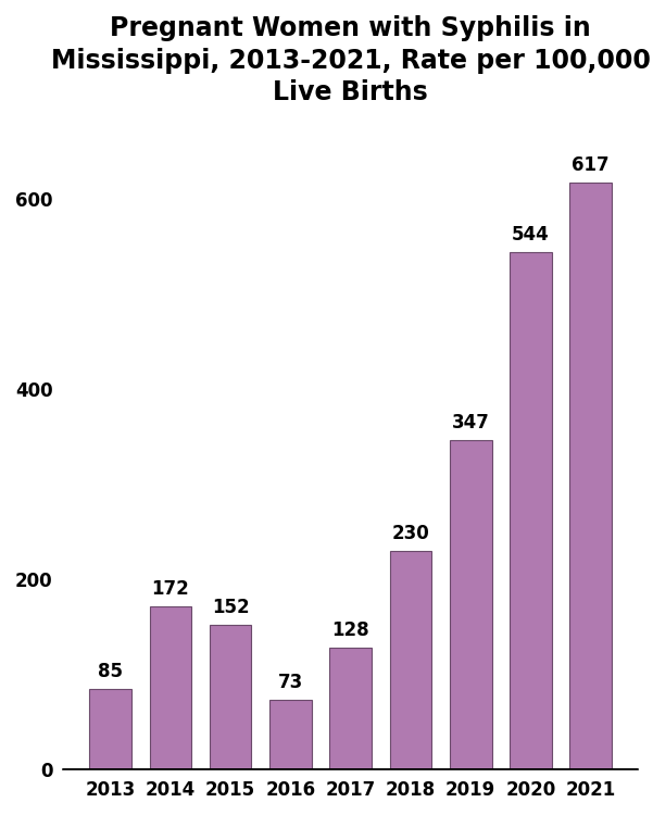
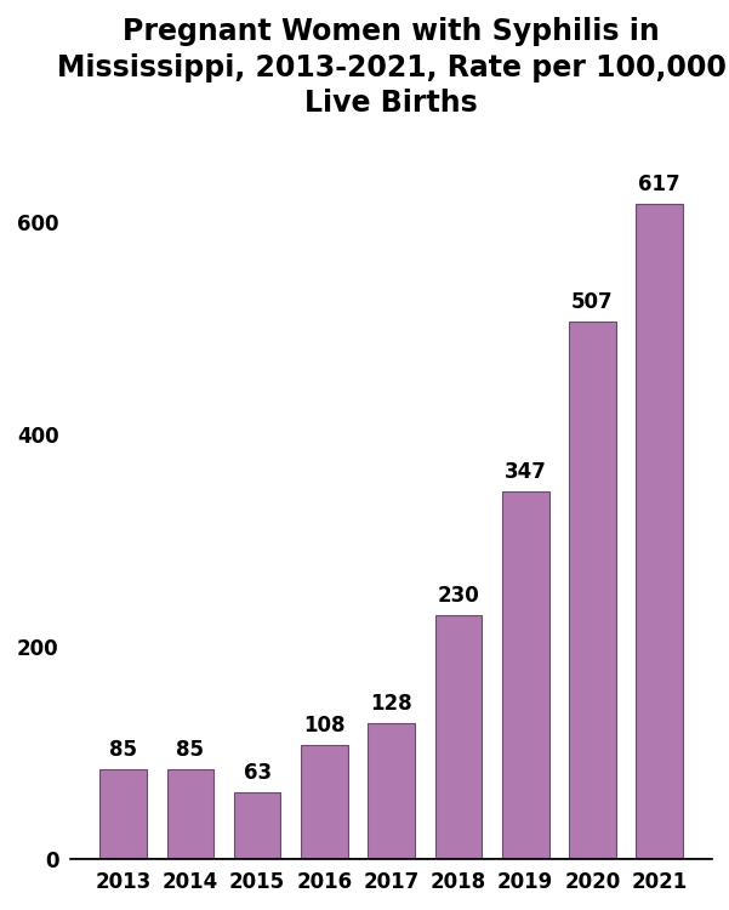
2014: 172 -> 85
2015: 152 -> 63
2016: 73 -> 108
2020: 544 -> 507
